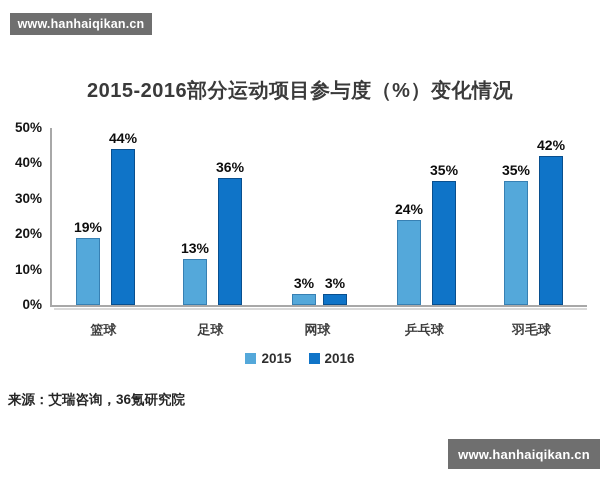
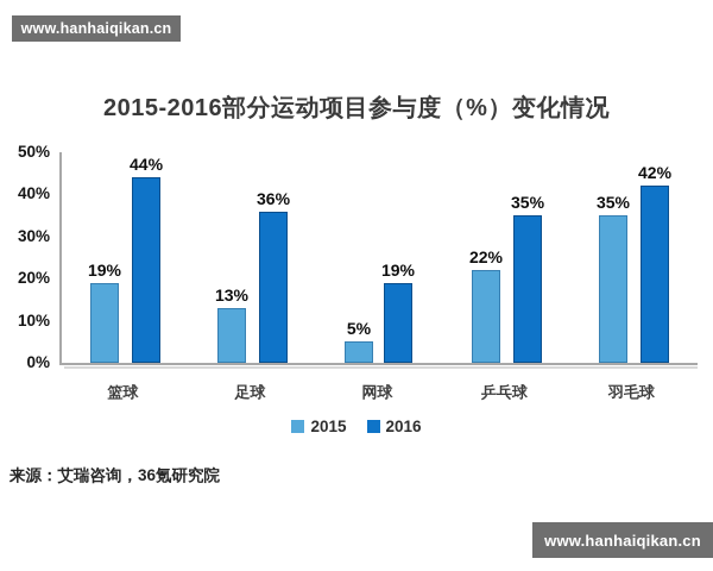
2015/网球: 3% -> 5%
2016/网球: 3% -> 19%
2015/乒乓球: 24% -> 22%
